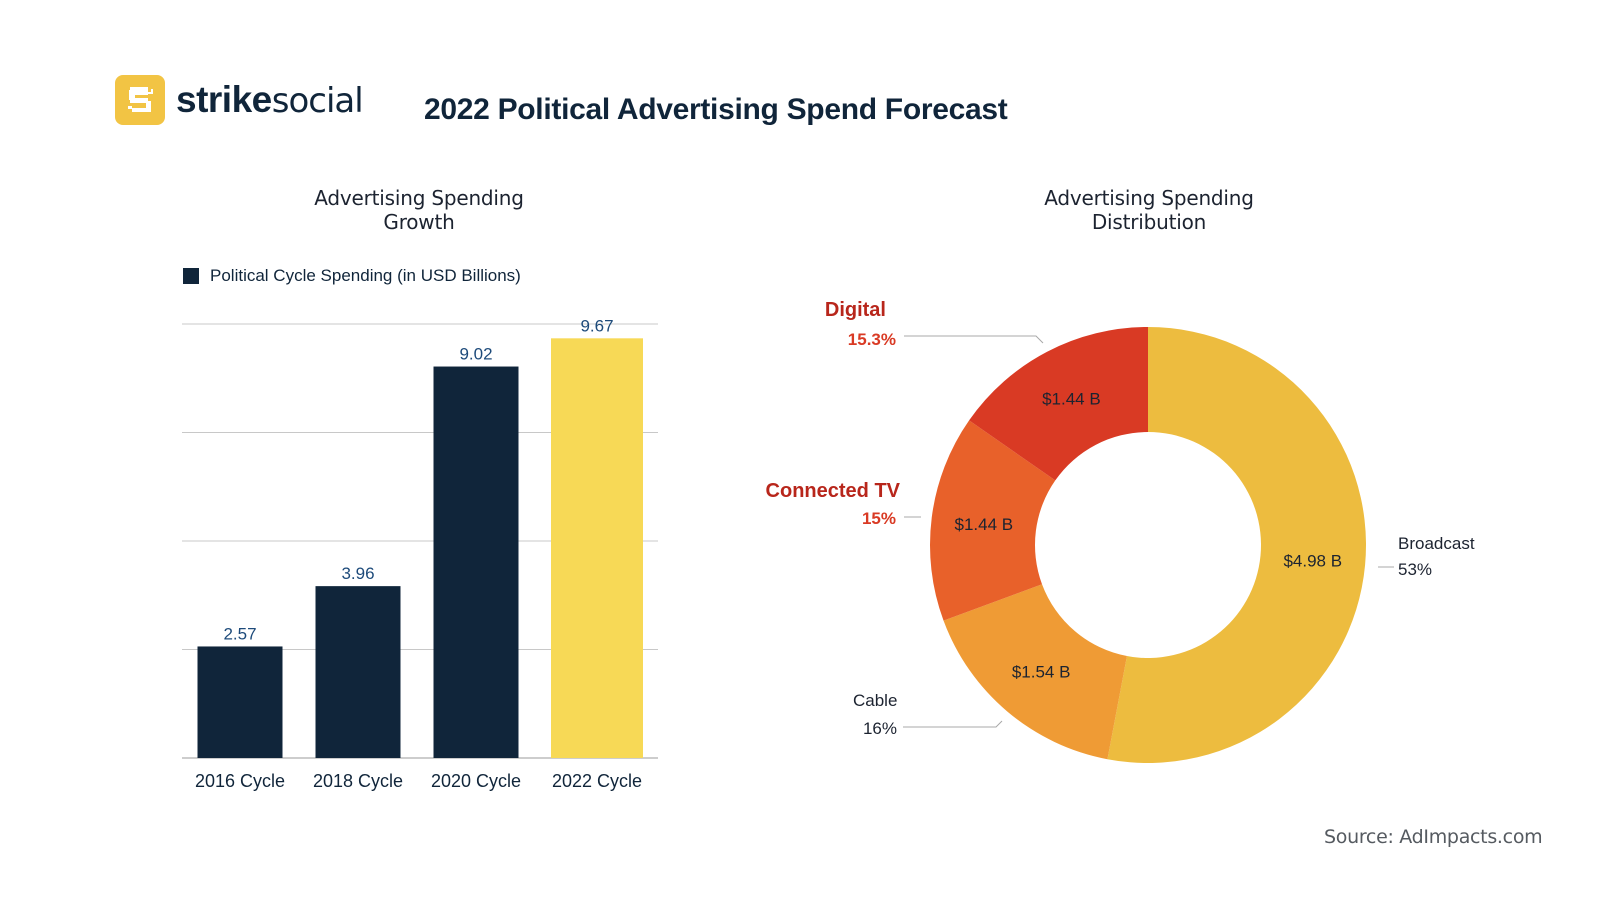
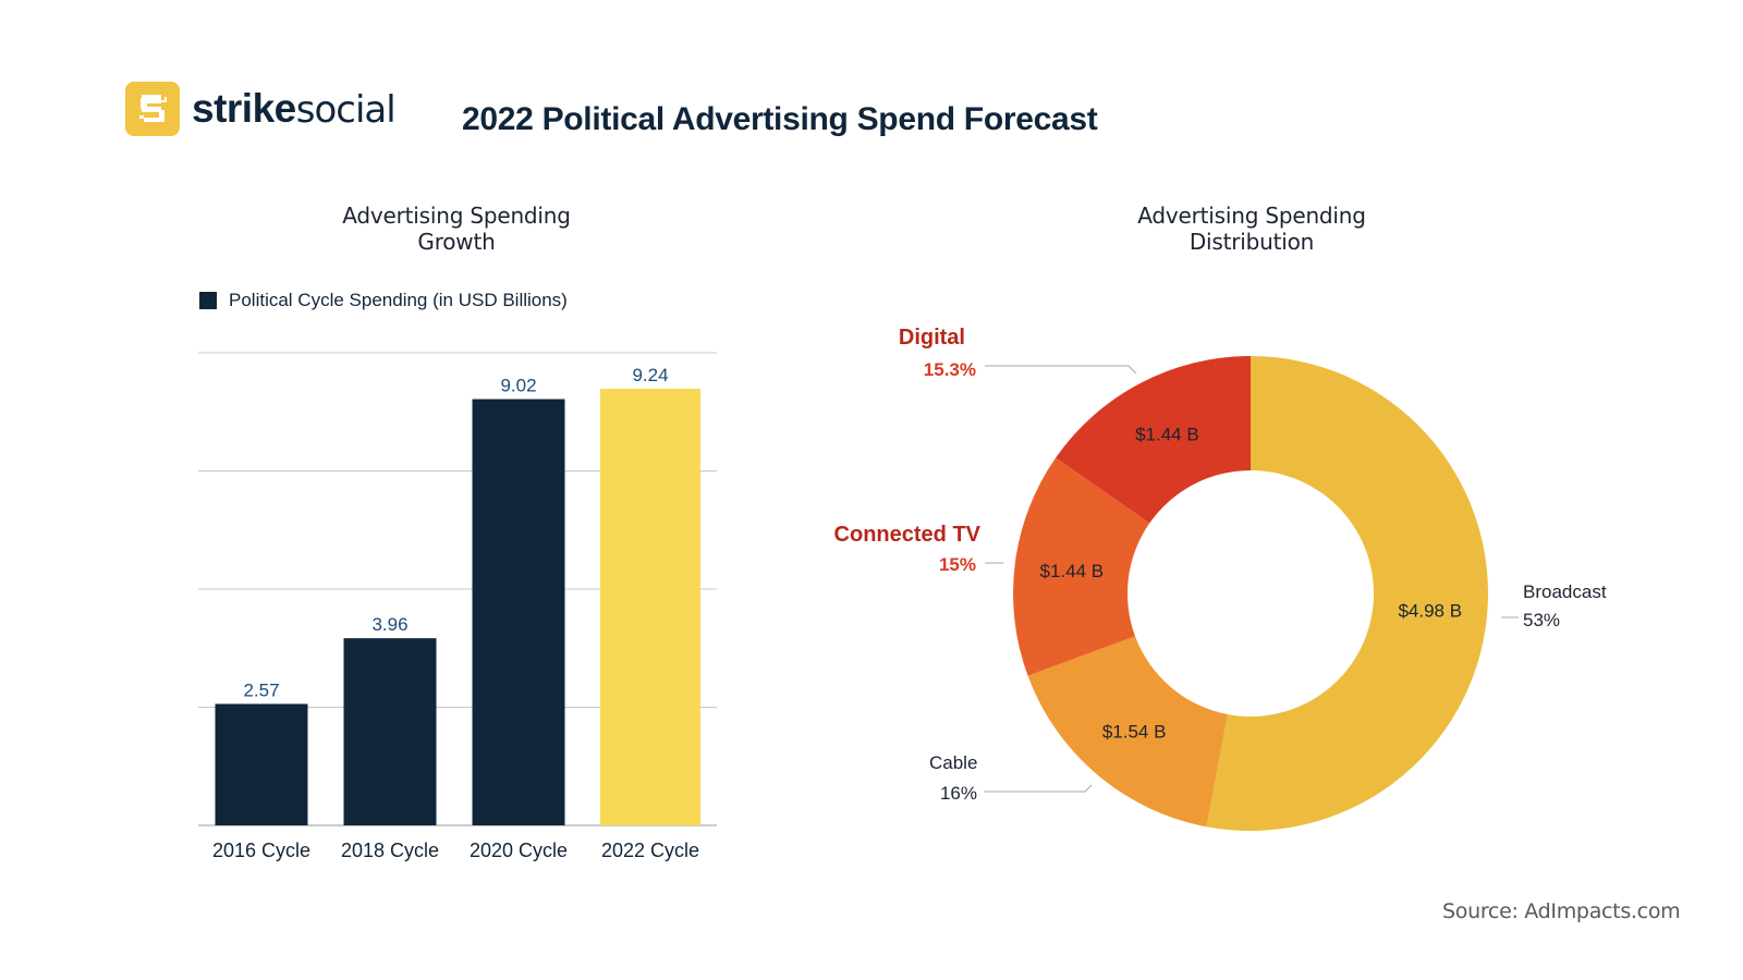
Advertising Spending Growth/2022 Cycle: 9.67 -> 9.24
